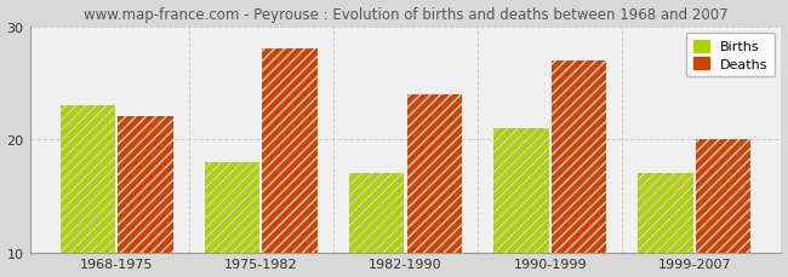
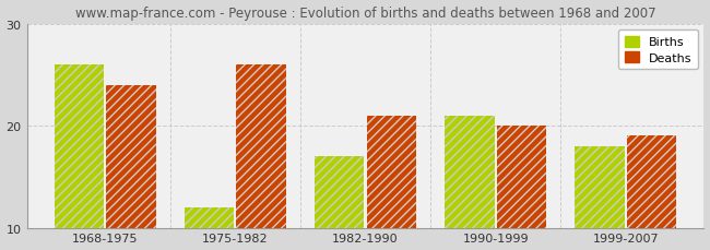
Births/1968-1975: 23 -> 26
Deaths/1968-1975: 22 -> 24
Births/1975-1982: 18 -> 12
Deaths/1975-1982: 28 -> 26
Deaths/1982-1990: 24 -> 21
Deaths/1990-1999: 27 -> 20
Births/1999-2007: 17 -> 18
Deaths/1999-2007: 20 -> 19
